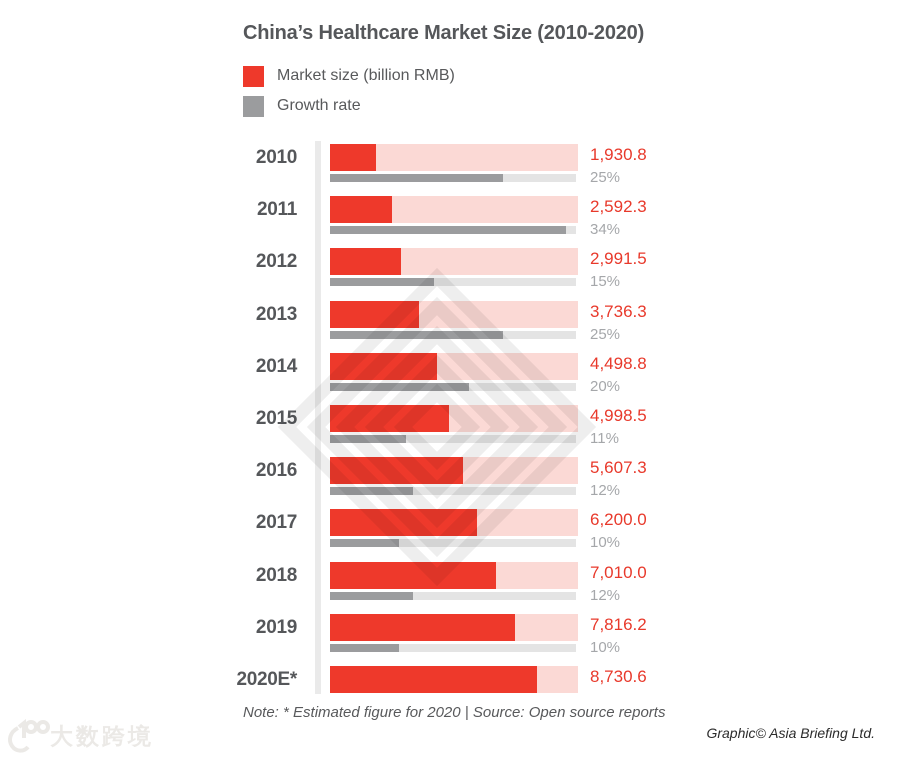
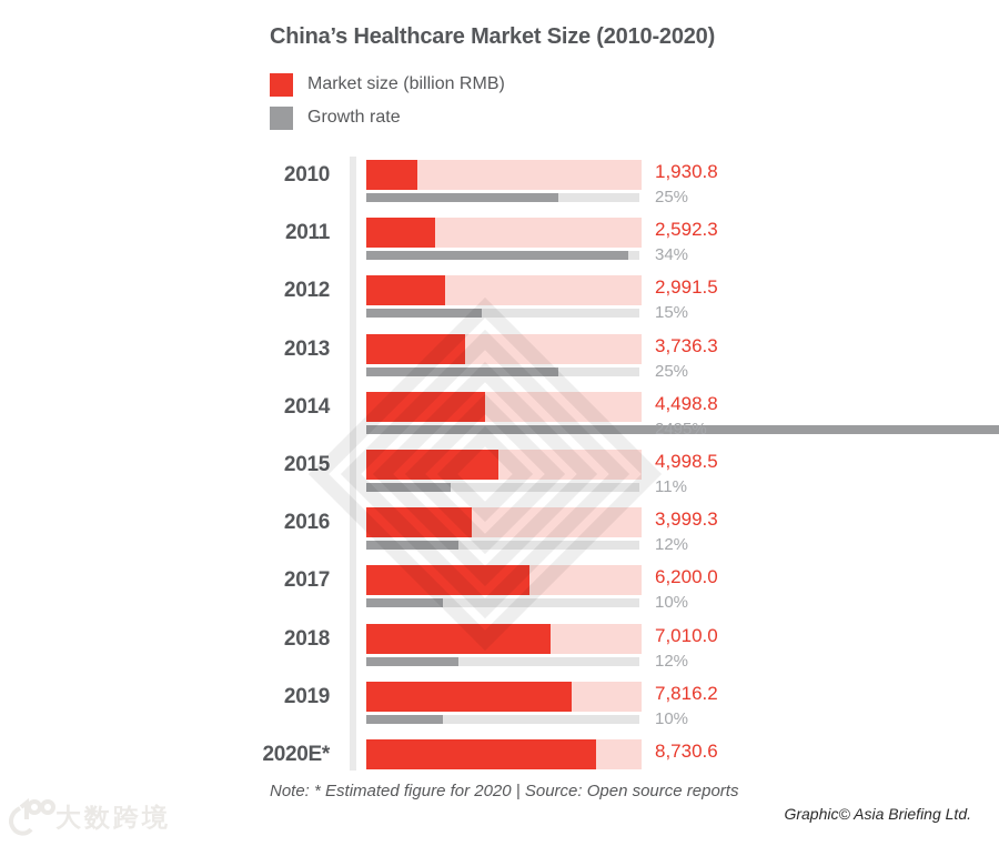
Growth rate/2014: 20% -> 2495%
Market size (billion RMB)/2016: 5,607.3 -> 3,999.3
